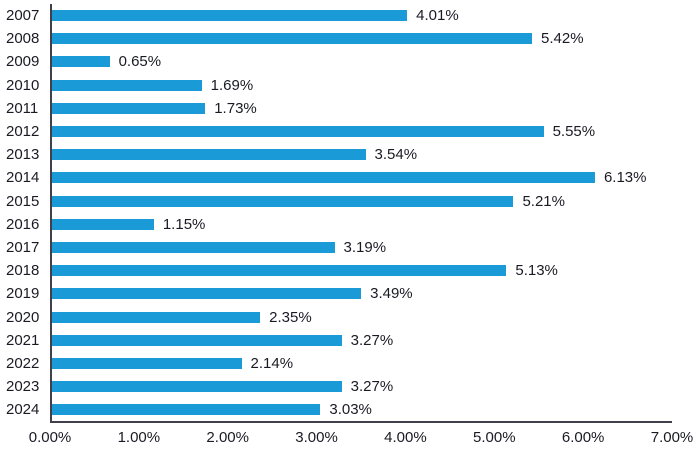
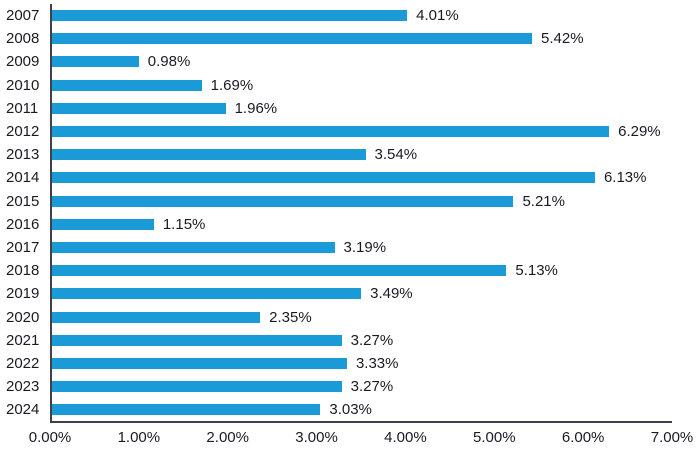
2009: 0.65% -> 0.98%
2011: 1.73% -> 1.96%
2012: 5.55% -> 6.29%
2022: 2.14% -> 3.33%
